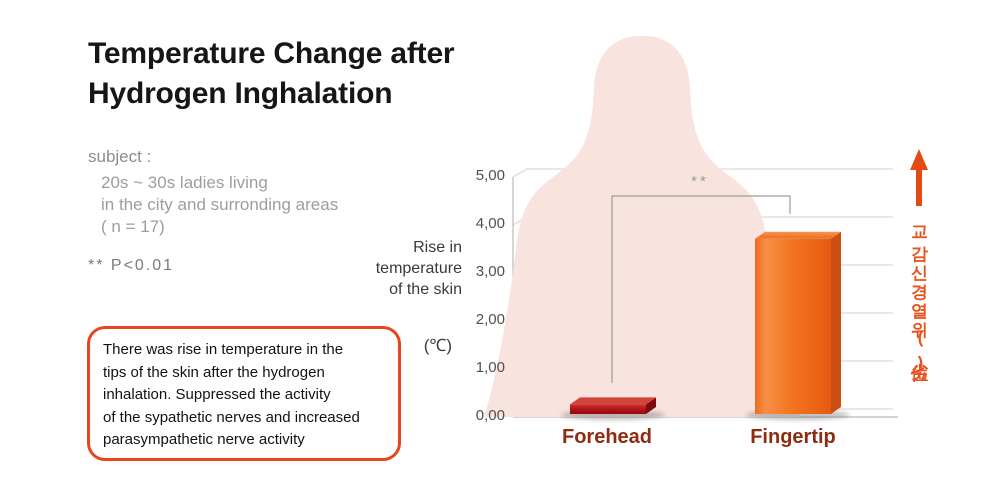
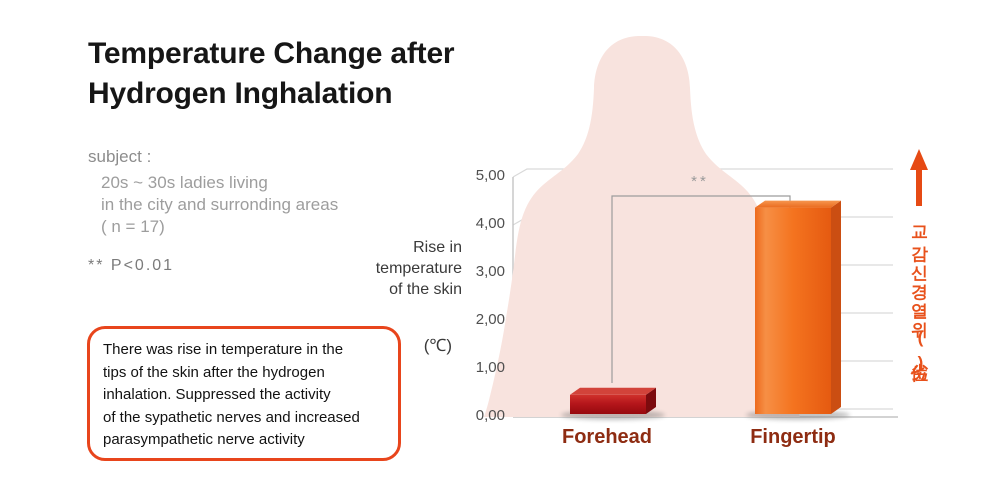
Forehead: 0,2 -> 0,4
Fingertip: 3,6 -> 4,3
